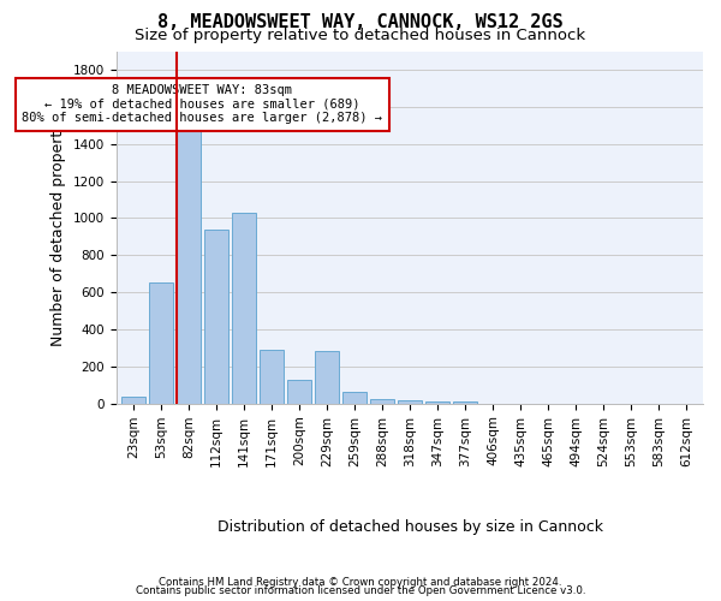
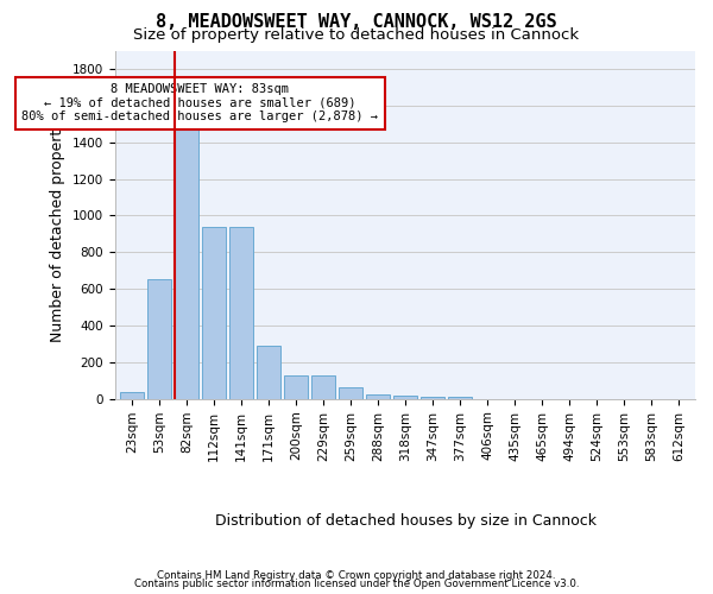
141sqm: 1030 -> 940
229sqm: 280 -> 120
